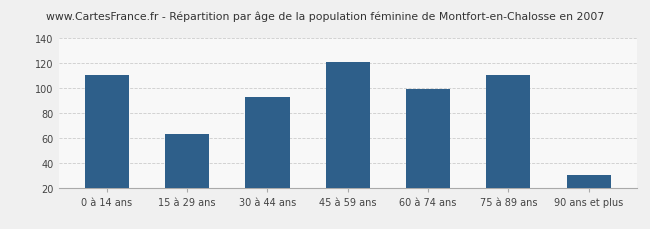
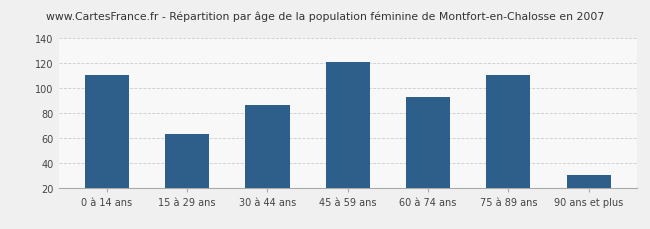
30 à 44 ans: 93 -> 86
60 à 74 ans: 99 -> 93
